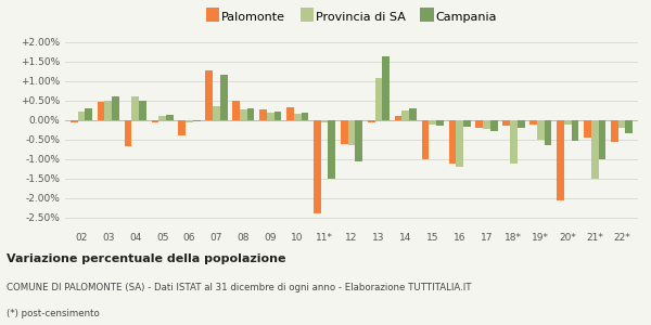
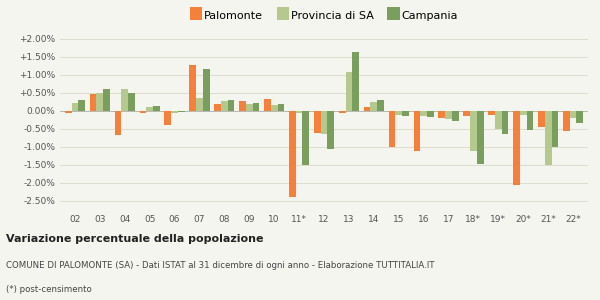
Palomonte/08: 0.50% -> 0.20%
Provincia di SA/16: -1.20% -> -0.13%
Campania/18*: -0.20% -> -1.47%
